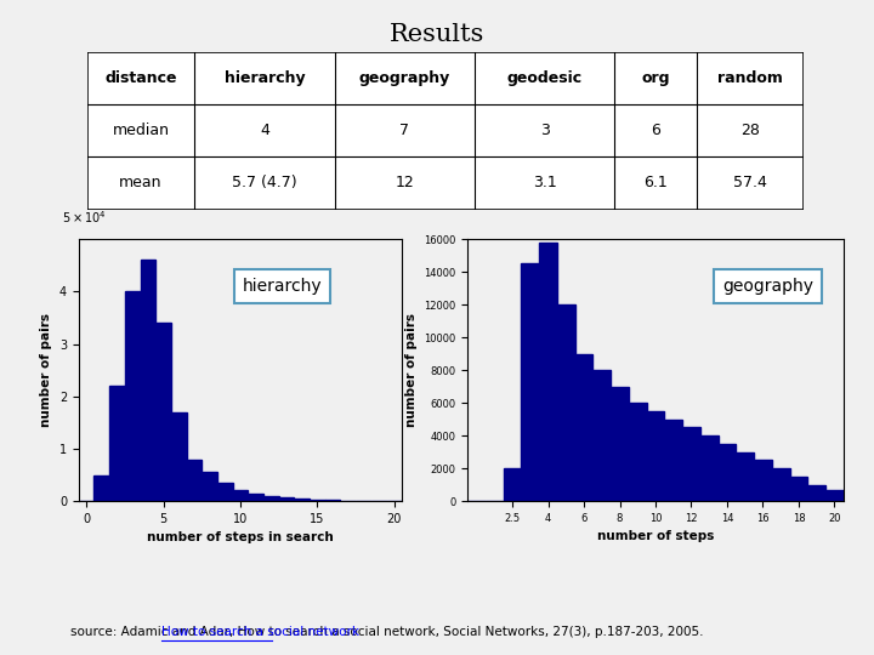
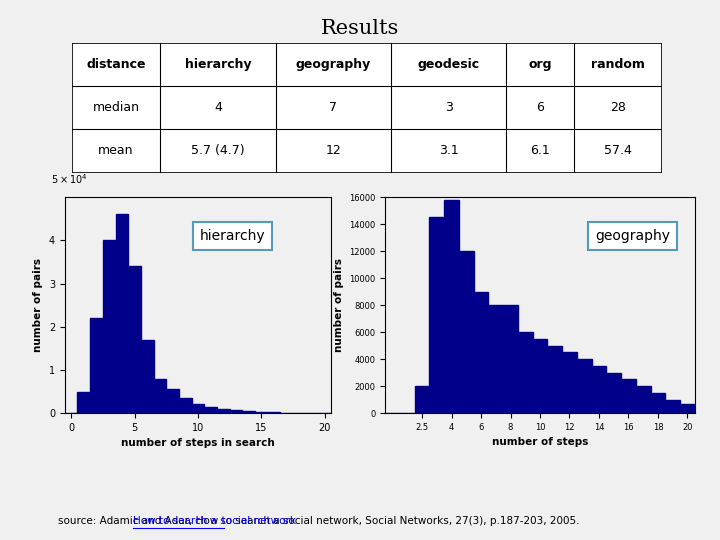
8: 7000 -> 8000
